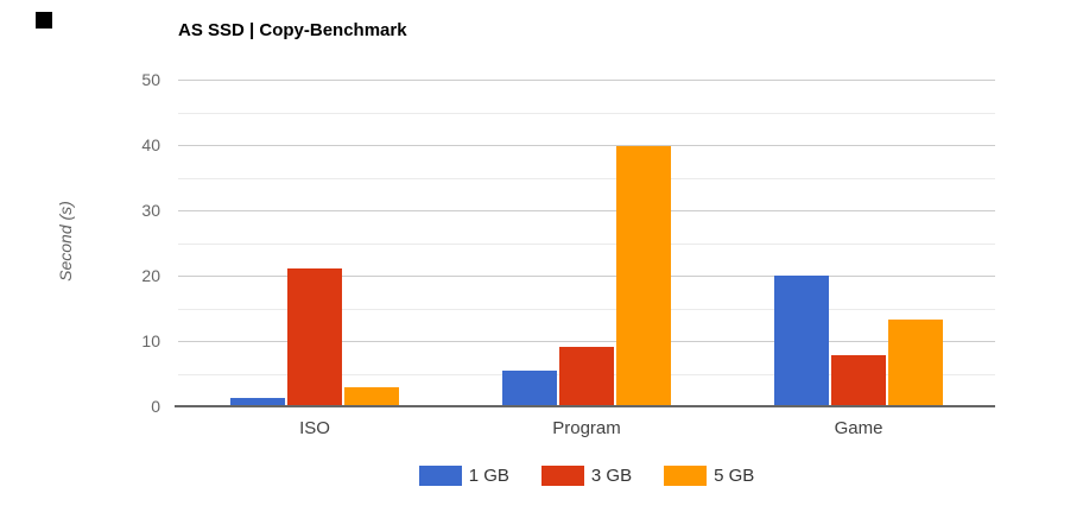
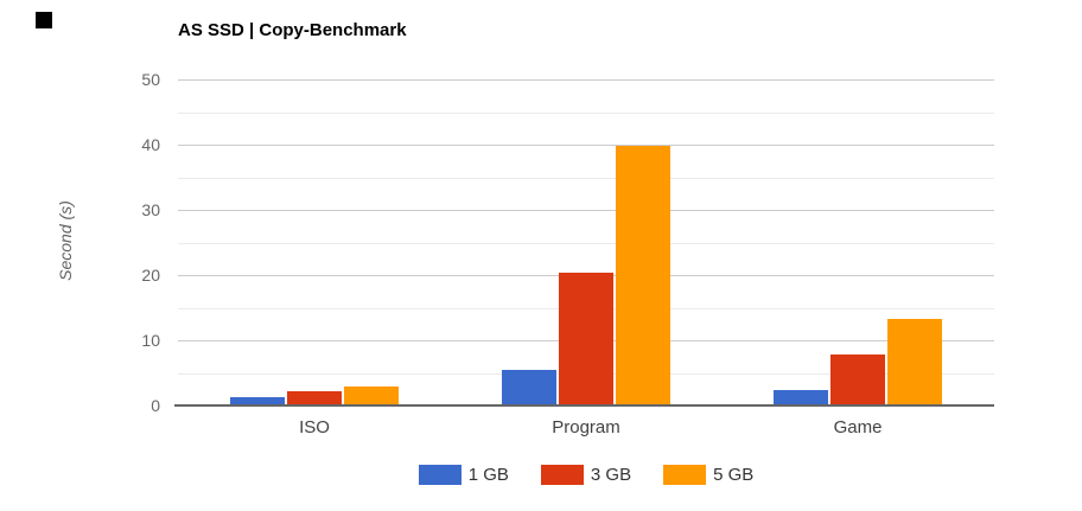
3 GB/ISO: 21 -> 2
3 GB/Program: 9 -> 20
1 GB/Game: 20 -> 2
